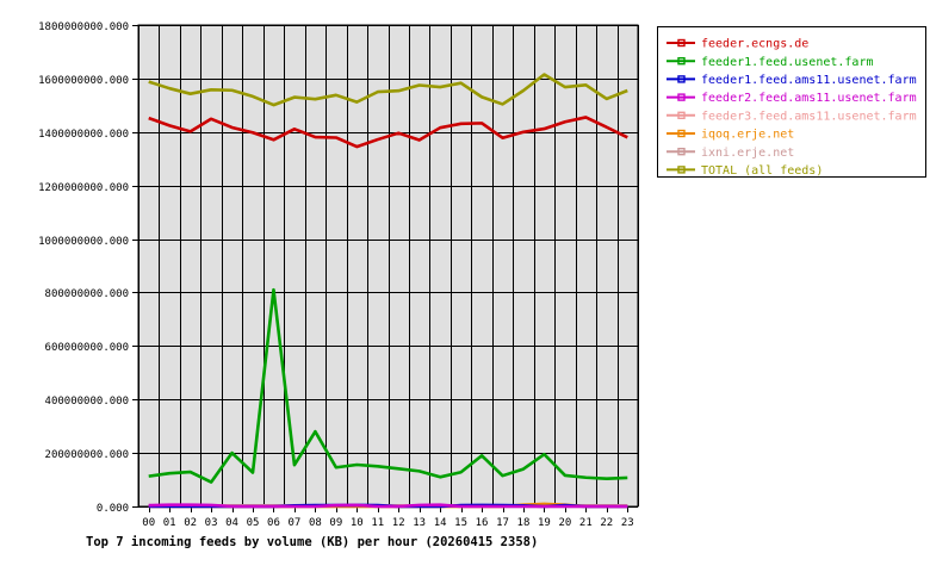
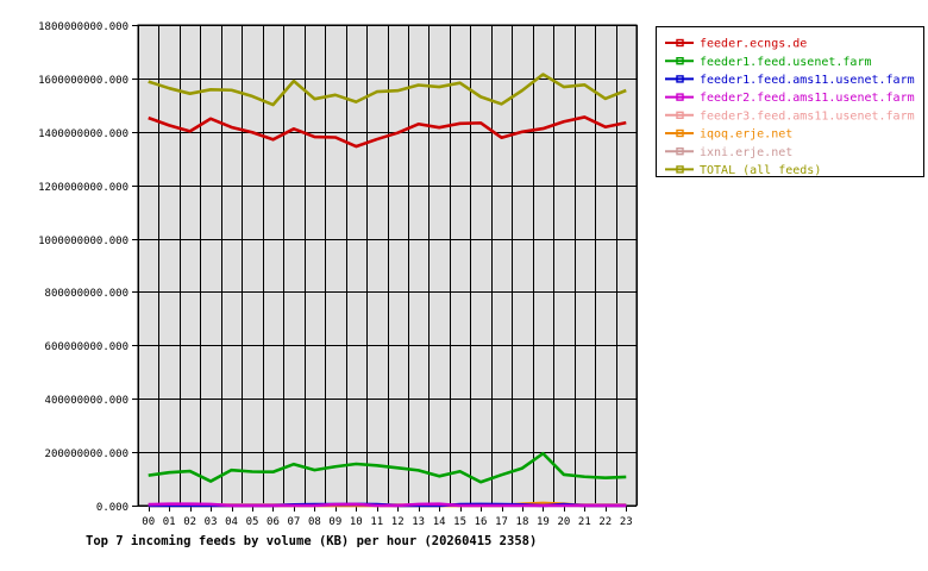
feeder1.feed.usenet.farm/04: 200000000 -> 130000000
feeder1.feed.usenet.farm/06: 810000000 -> 130000000
TOTAL (all feeds)/07: 1530000000 -> 1590000000
feeder1.feed.usenet.farm/08: 280000000 -> 130000000
feeder.ecngs.de/13: 1370000000 -> 1430000000
feeder1.feed.usenet.farm/16: 190000000 -> 90000000
feeder.ecngs.de/23: 1380000000 -> 1430000000
